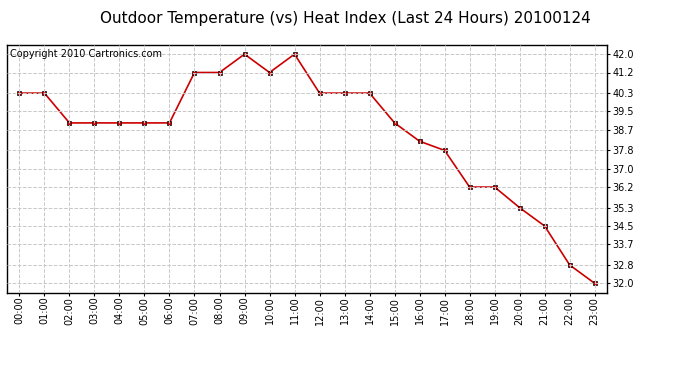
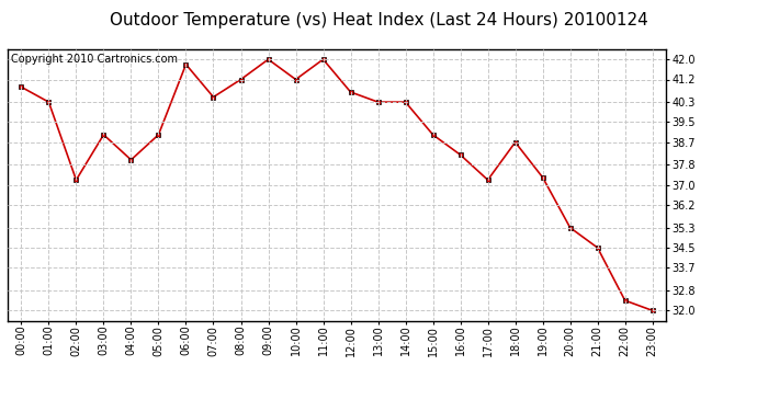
00:00: 40.3 -> 40.9
02:00: 39.0 -> 37.2
04:00: 39.0 -> 38.0
06:00: 39.0 -> 41.8
07:00: 41.2 -> 40.5
12:00: 40.3 -> 40.7
17:00: 37.8 -> 37.2
18:00: 36.2 -> 38.7
19:00: 36.2 -> 37.3
22:00: 32.8 -> 32.4
